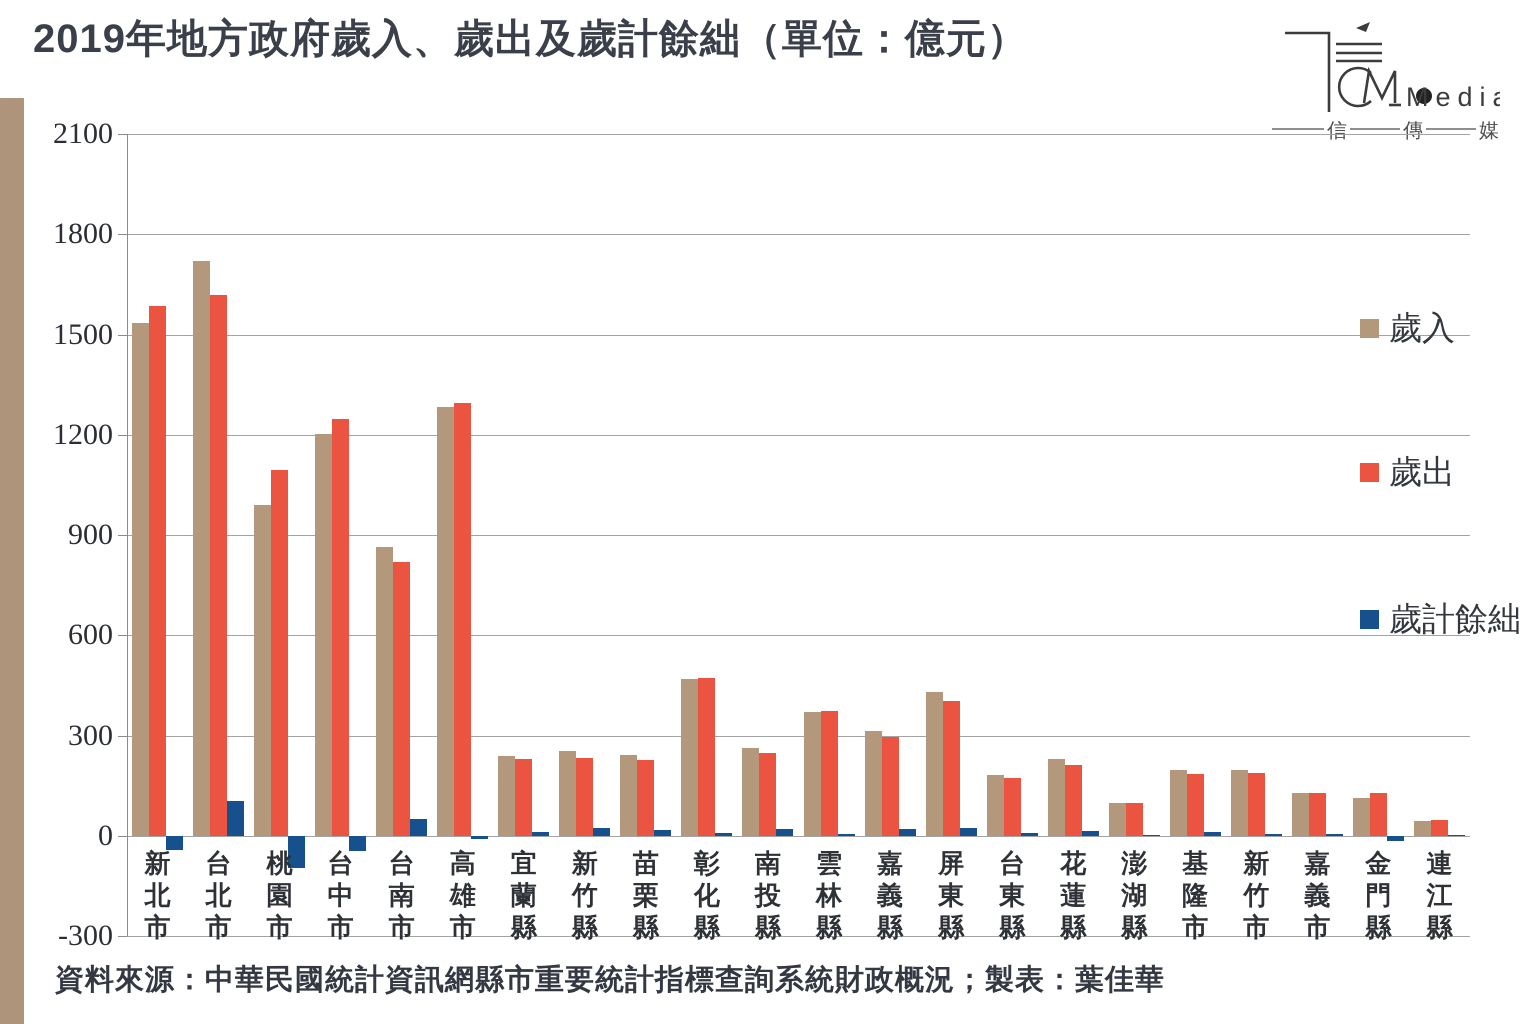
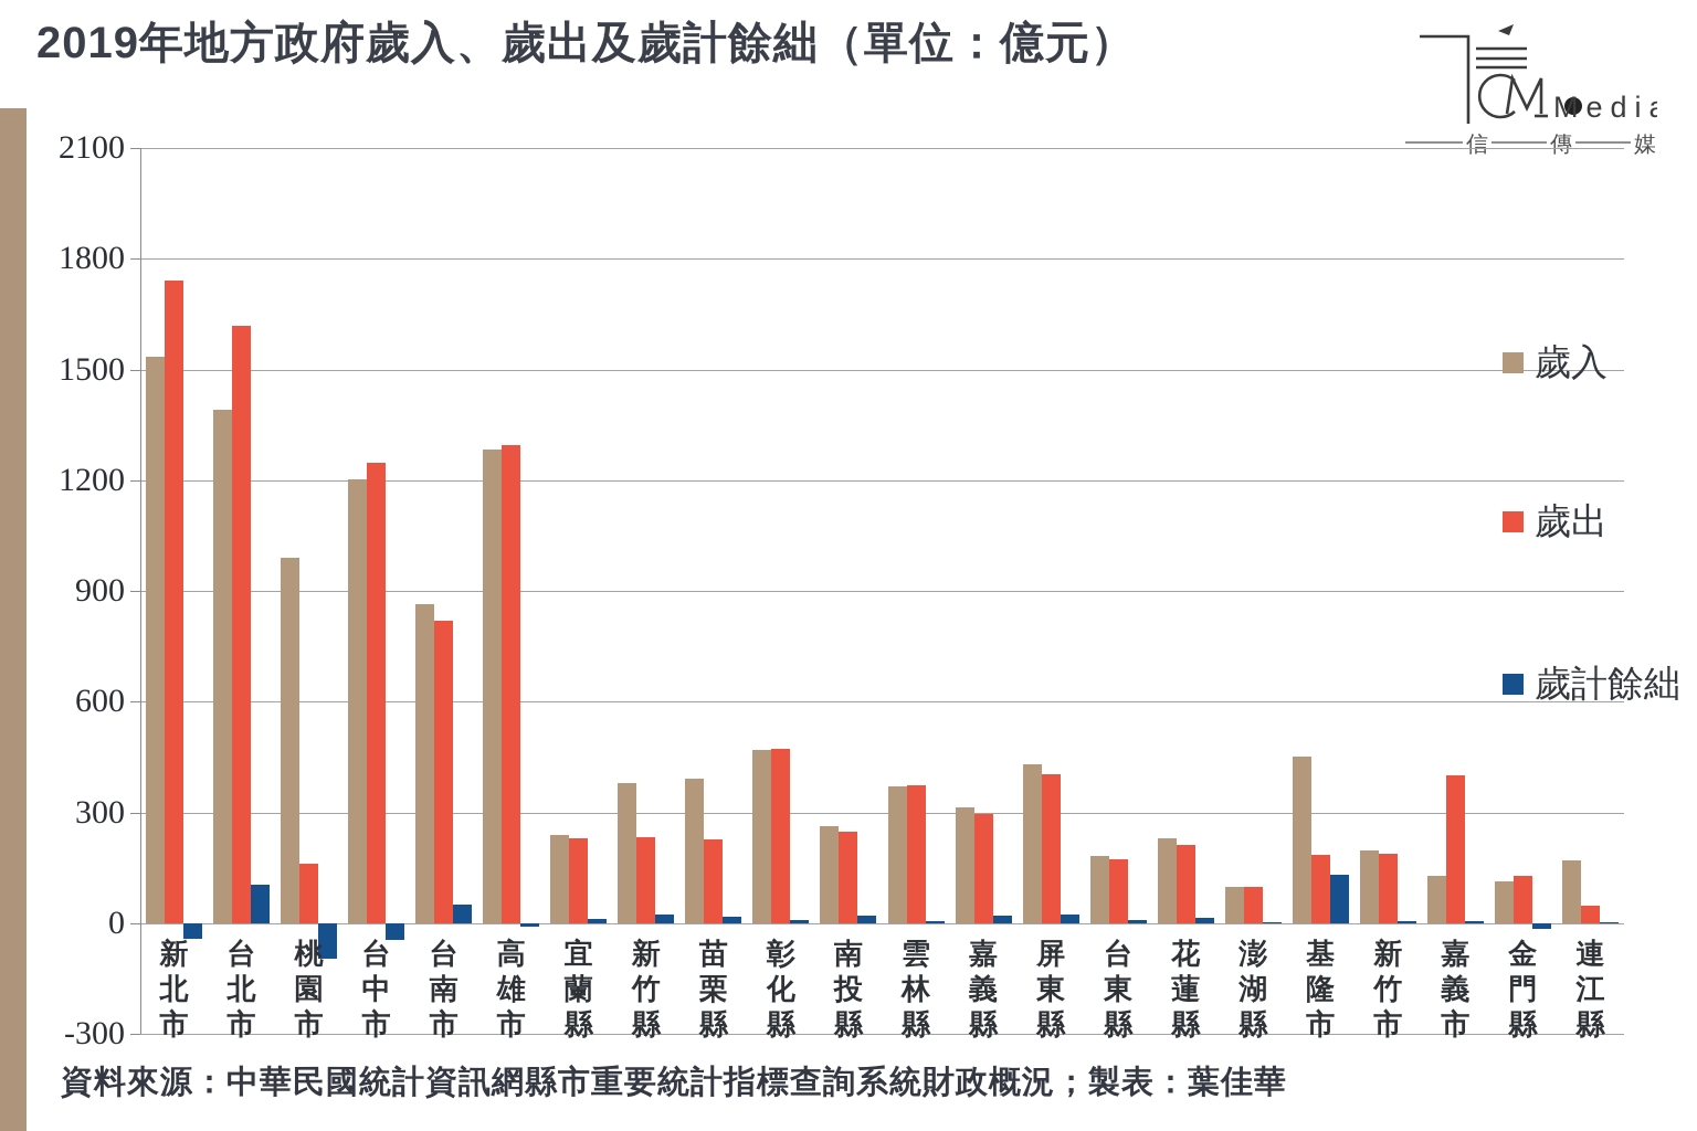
歲出/新北市: 1580 -> 1740
歲入/台北市: 1720 -> 1390
歲出/桃園市: 1100 -> 160
歲入/新竹縣: 260 -> 380
歲入/苗栗縣: 240 -> 390
歲入/基隆市: 200 -> 450
歲計餘絀/基隆市: 10 -> 130
歲出/嘉義市: 130 -> 400
歲入/連江縣: 40 -> 170
